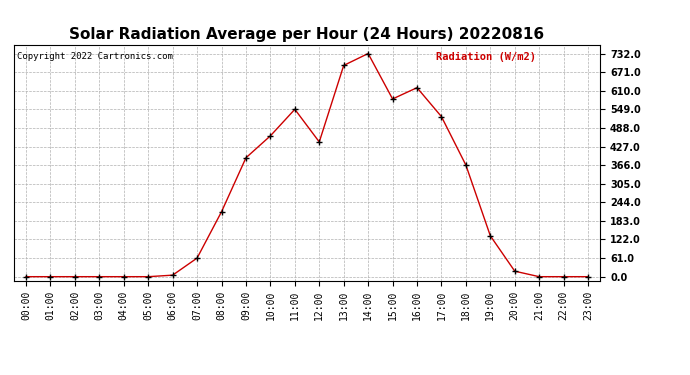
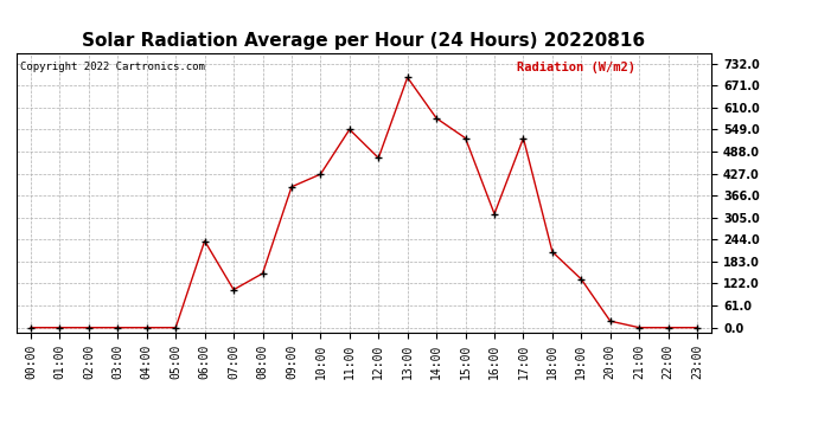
06:00: 5 -> 240
07:00: 61 -> 105
08:00: 213 -> 150
10:00: 462 -> 425
12:00: 442 -> 470
14:00: 732 -> 580
15:00: 583 -> 525
16:00: 620 -> 315
18:00: 366 -> 210
